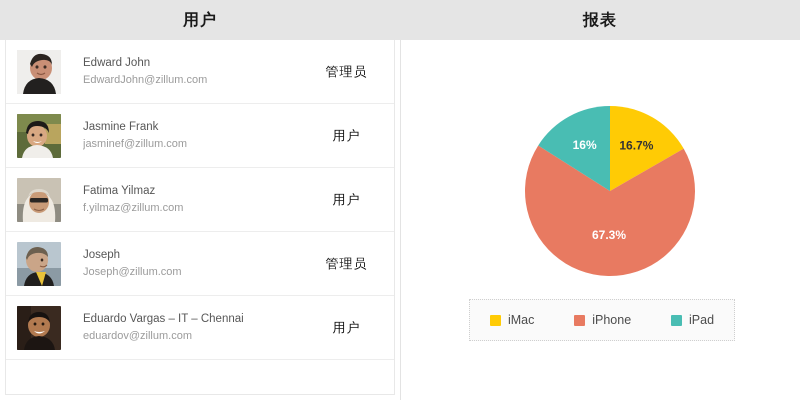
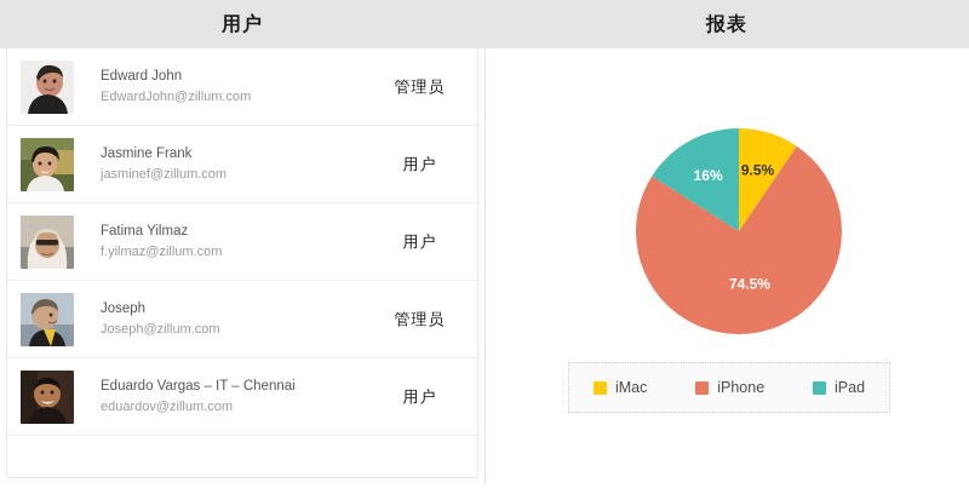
iMac: 16.7% -> 9.5%
iPhone: 67.3% -> 74.5%
